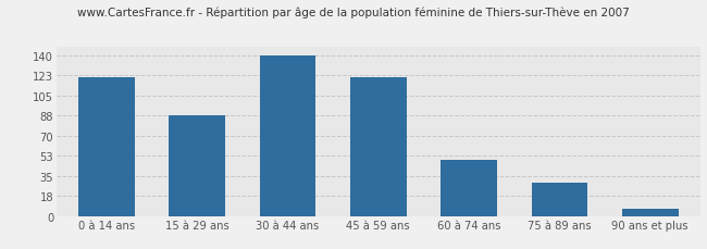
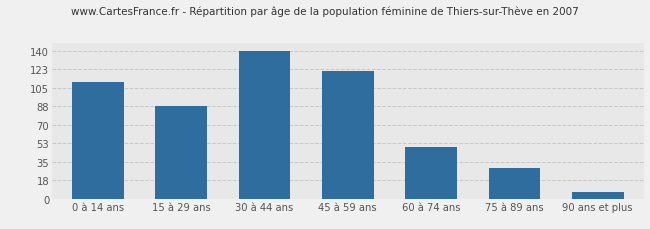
0 à 14 ans: 121 -> 111
